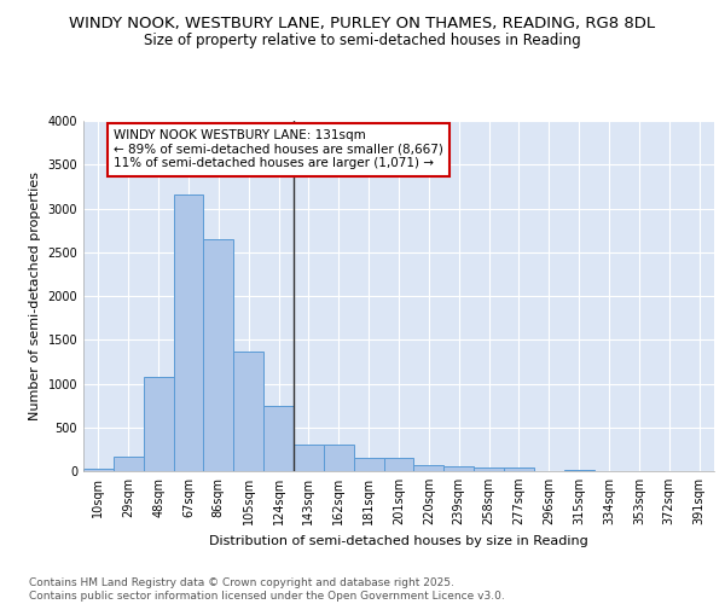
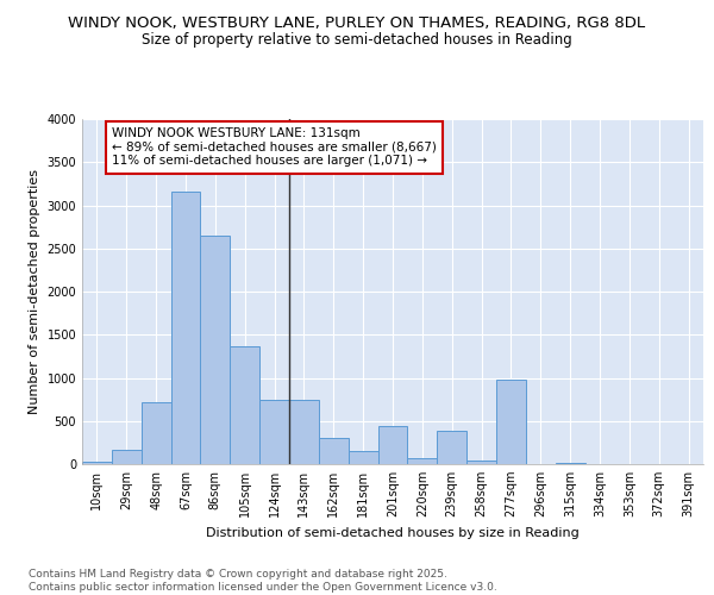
48sqm: 1080 -> 720
143sqm: 310 -> 740
201sqm: 150 -> 440
239sqm: 50 -> 380
277sqm: 40 -> 980
